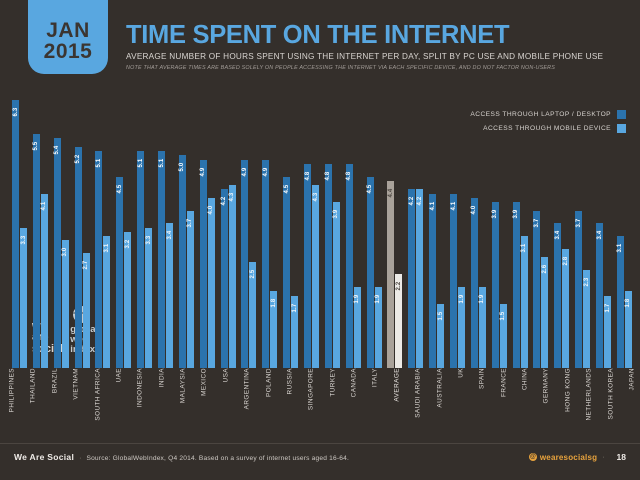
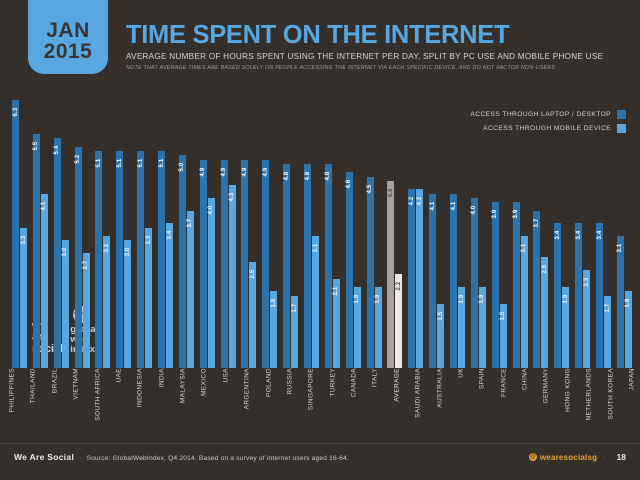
ACCESS THROUGH LAPTOP / DESKTOP/UAE: 4.5 -> 5.1
ACCESS THROUGH MOBILE DEVICE/UAE: 3.2 -> 3.0
ACCESS THROUGH LAPTOP / DESKTOP/USA: 4.2 -> 4.9
ACCESS THROUGH LAPTOP / DESKTOP/RUSSIA: 4.5 -> 4.8
ACCESS THROUGH MOBILE DEVICE/SINGAPORE: 4.3 -> 3.1
ACCESS THROUGH MOBILE DEVICE/TURKEY: 3.9 -> 2.1
ACCESS THROUGH LAPTOP / DESKTOP/CANADA: 4.8 -> 4.6
ACCESS THROUGH MOBILE DEVICE/HONG KONG: 2.8 -> 1.9
ACCESS THROUGH LAPTOP / DESKTOP/NETHERLANDS: 3.7 -> 3.4
